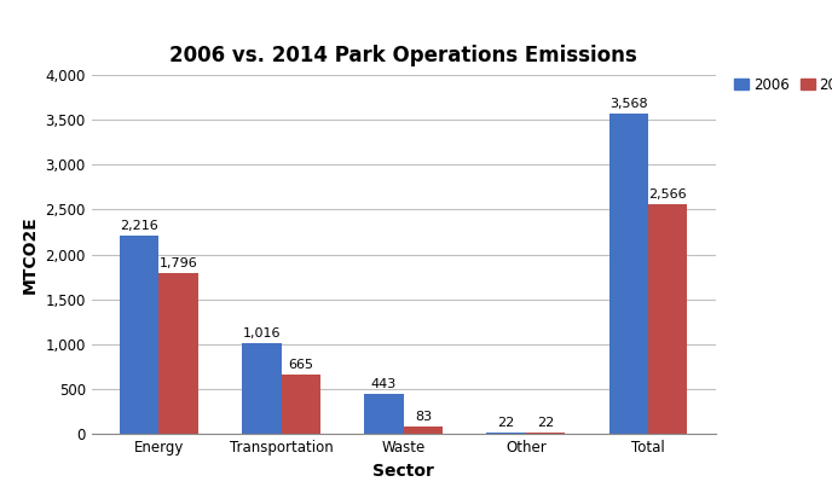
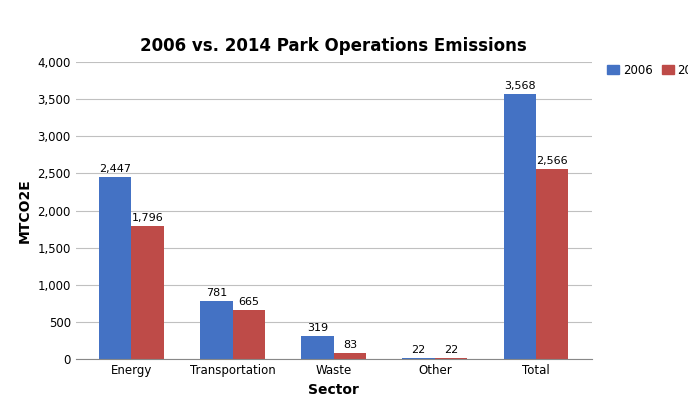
2006/Energy: 2,216 -> 2,447
2006/Transportation: 1,016 -> 781
2006/Waste: 443 -> 319
